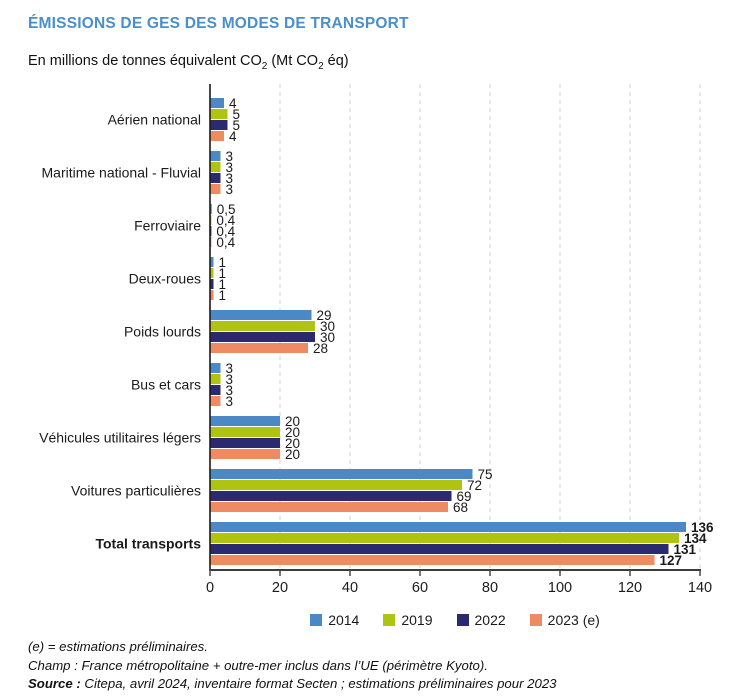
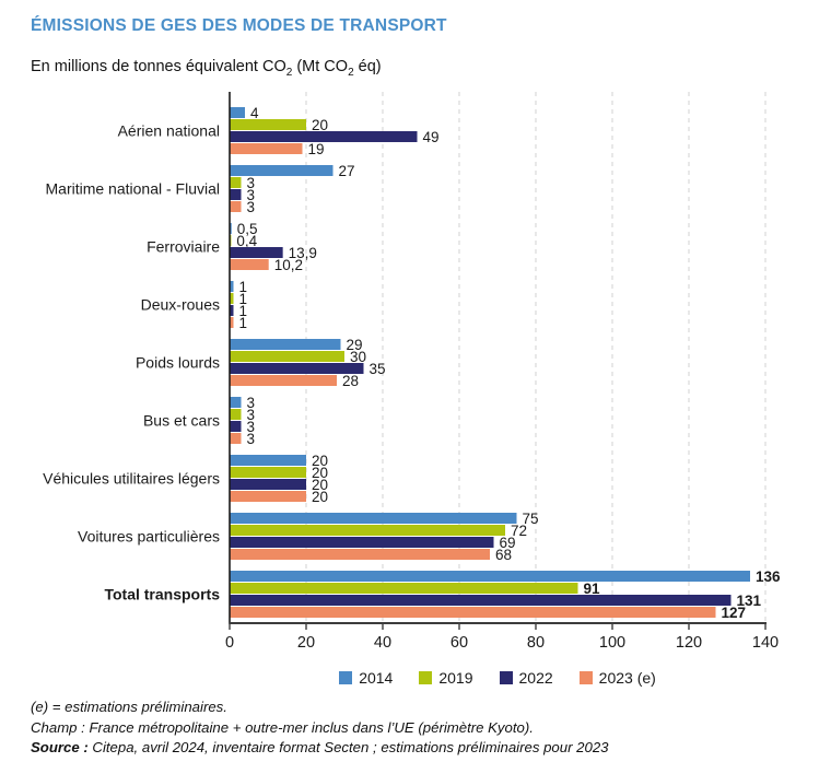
2019/Aérien national: 5 -> 20
2022/Aérien national: 5 -> 49
2023 (e)/Aérien national: 4 -> 19
2014/Maritime national - Fluvial: 3 -> 27
2022/Ferroviaire: 0,4 -> 13,9
2023 (e)/Ferroviaire: 0,4 -> 10,2
2022/Poids lourds: 30 -> 35
2019/Total transports: 134 -> 91
